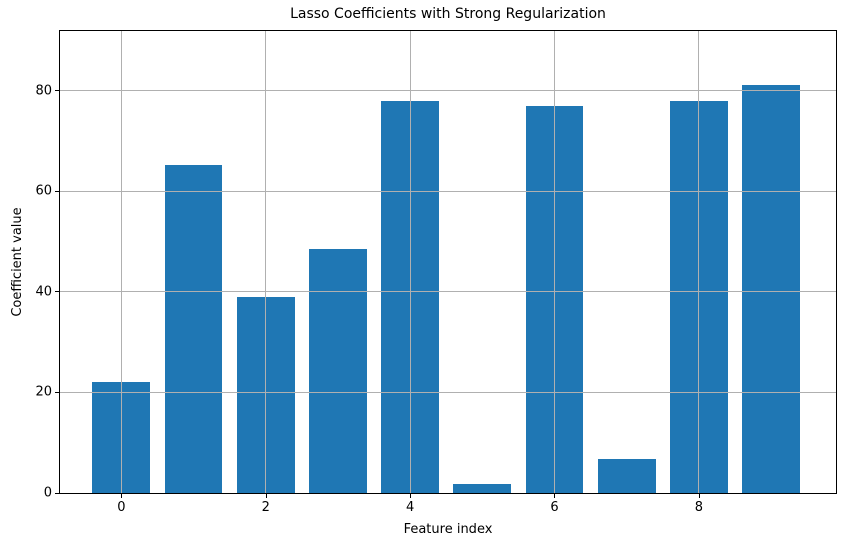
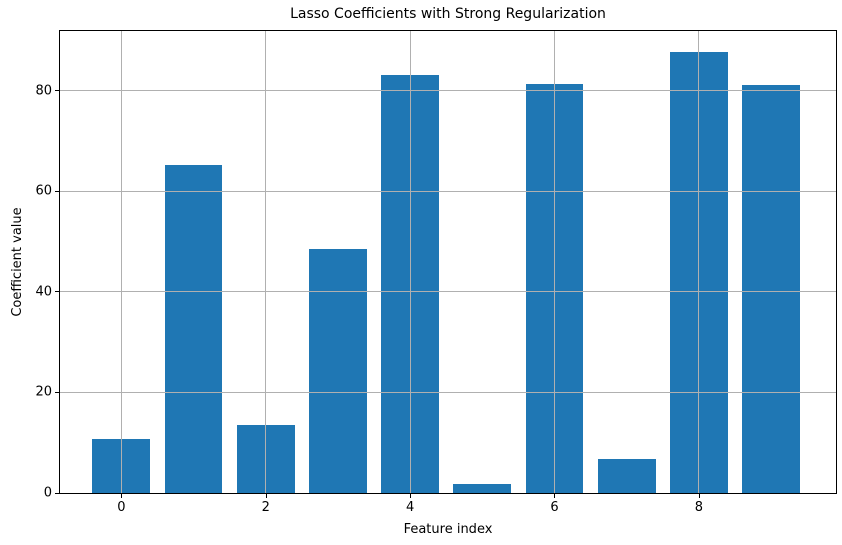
0: 22 -> 11
2: 39 -> 14
4: 78 -> 83
6: 77 -> 81
8: 78 -> 88
